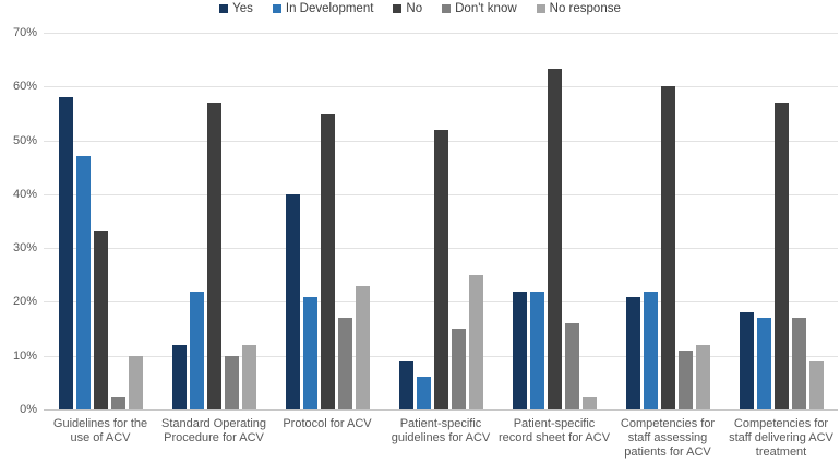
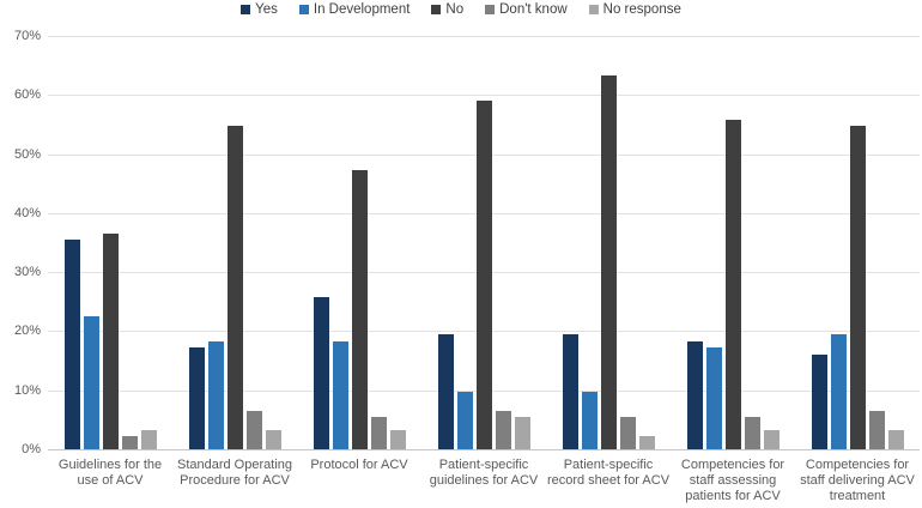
Yes/Guidelines for the use of ACV: 58% -> 36%
In Development/Guidelines for the use of ACV: 47% -> 23%
No/Guidelines for the use of ACV: 33% -> 37%
No response/Guidelines for the use of ACV: 10% -> 3%
Yes/Standard Operating Procedure for ACV: 12% -> 17%
In Development/Standard Operating Procedure for ACV: 22% -> 18%
No/Standard Operating Procedure for ACV: 57% -> 55%
Don't know/Standard Operating Procedure for ACV: 10% -> 6%
No response/Standard Operating Procedure for ACV: 12% -> 3%
Yes/Protocol for ACV: 40% -> 26%
In Development/Protocol for ACV: 21% -> 18%
No/Protocol for ACV: 55% -> 47%
Don't know/Protocol for ACV: 17% -> 5%
No response/Protocol for ACV: 23% -> 3%
Yes/Patient-specific guidelines for ACV: 9% -> 19%
In Development/Patient-specific guidelines for ACV: 6% -> 10%
No/Patient-specific guidelines for ACV: 52% -> 59%
Don't know/Patient-specific guidelines for ACV: 15% -> 6%
No response/Patient-specific guidelines for ACV: 25% -> 5%
Yes/Patient-specific record sheet for ACV: 22% -> 19%
In Development/Patient-specific record sheet for ACV: 22% -> 10%
Don't know/Patient-specific record sheet for ACV: 16% -> 5%
Yes/Competencies for staff assessing patients for ACV: 21% -> 18%
In Development/Competencies for staff assessing patients for ACV: 22% -> 17%
No/Competencies for staff assessing patients for ACV: 60% -> 56%
Don't know/Competencies for staff assessing patients for ACV: 11% -> 5%
No response/Competencies for staff assessing patients for ACV: 12% -> 3%
Yes/Competencies for staff delivering ACV treatment: 18% -> 16%
In Development/Competencies for staff delivering ACV treatment: 17% -> 19%
No/Competencies for staff delivering ACV treatment: 57% -> 55%
Don't know/Competencies for staff delivering ACV treatment: 17% -> 6%
No response/Competencies for staff delivering ACV treatment: 9% -> 3%
